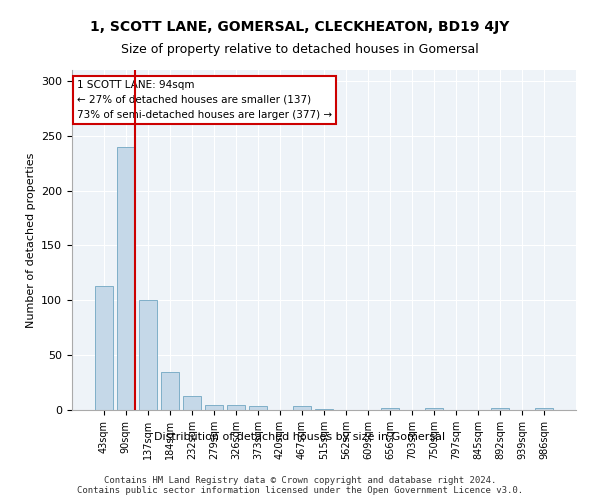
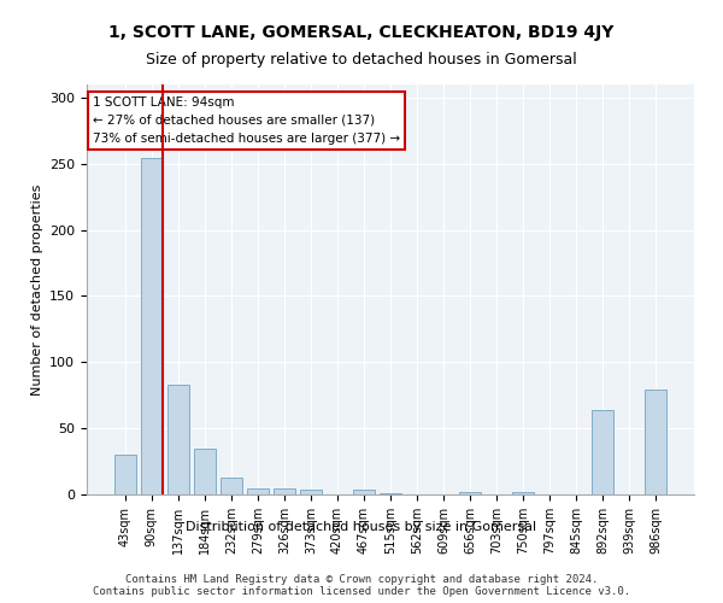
43sqm: 113 -> 30
90sqm: 240 -> 254
137sqm: 100 -> 83
892sqm: 2 -> 64
986sqm: 2 -> 79
